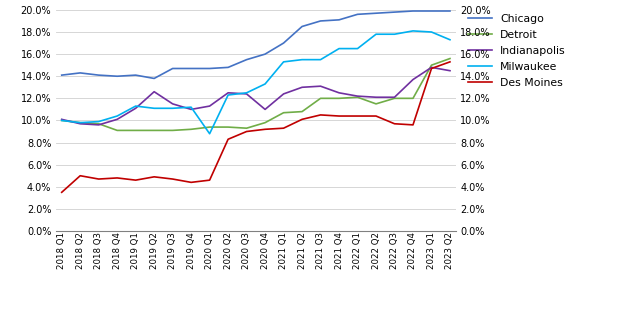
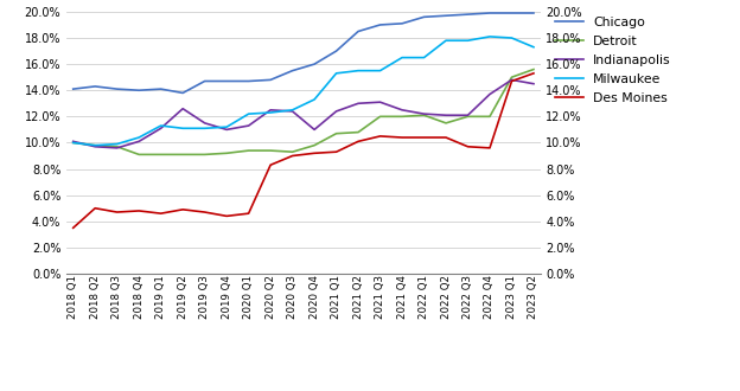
Milwaukee/2020 Q1: 8.8% -> 12.2%
